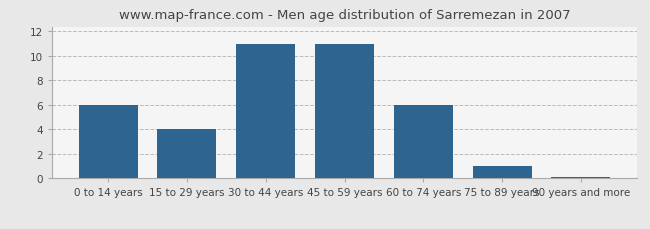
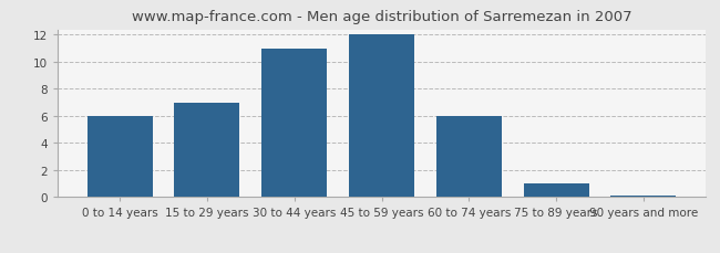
15 to 29 years: 4.0 -> 7.0
45 to 59 years: 11.0 -> 12.0
